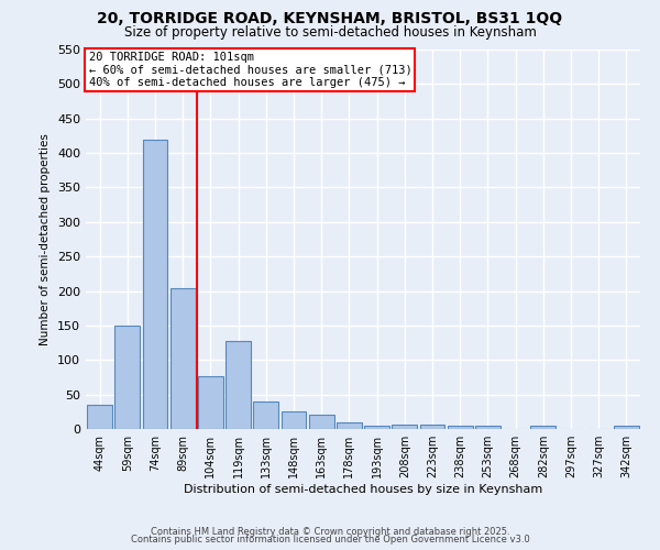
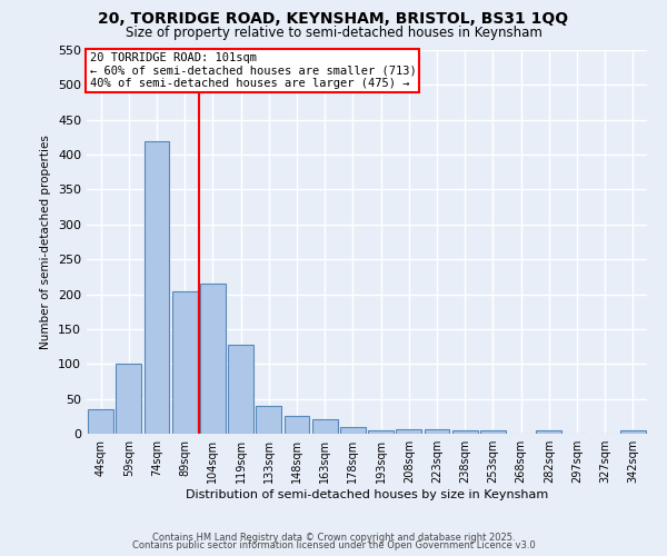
59sqm: 150 -> 101
104sqm: 76 -> 215
